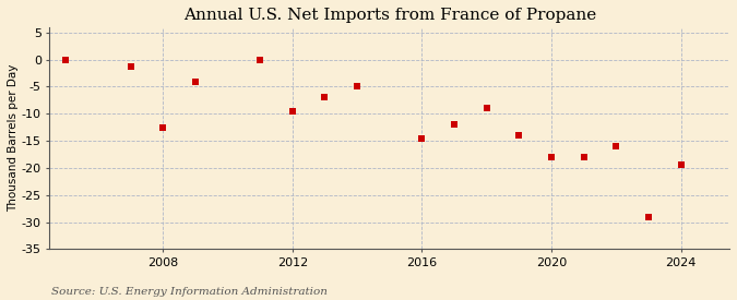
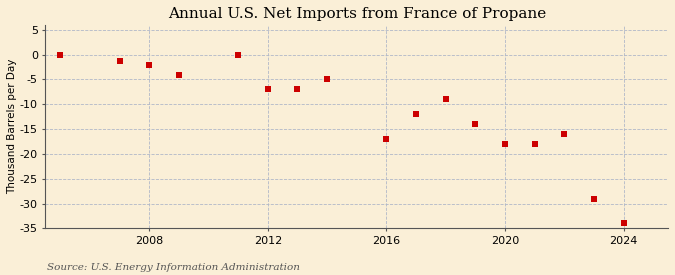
2008: -12.5 -> -2.0
2012: -9.5 -> -7.0
2016: -14.5 -> -17.0
2024: -19.5 -> -34.0
